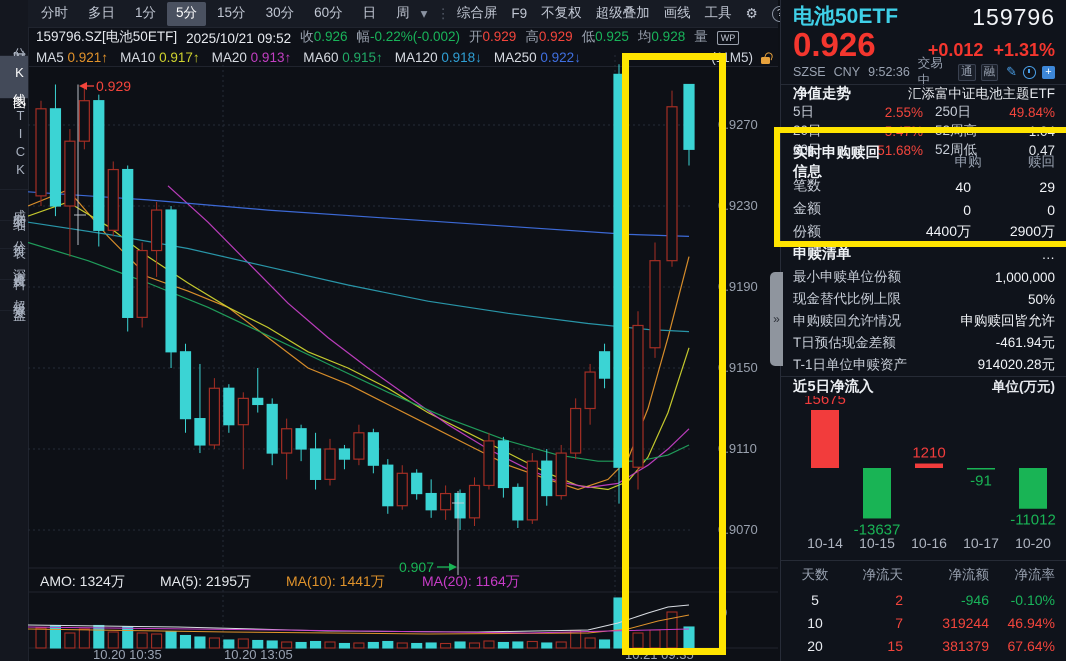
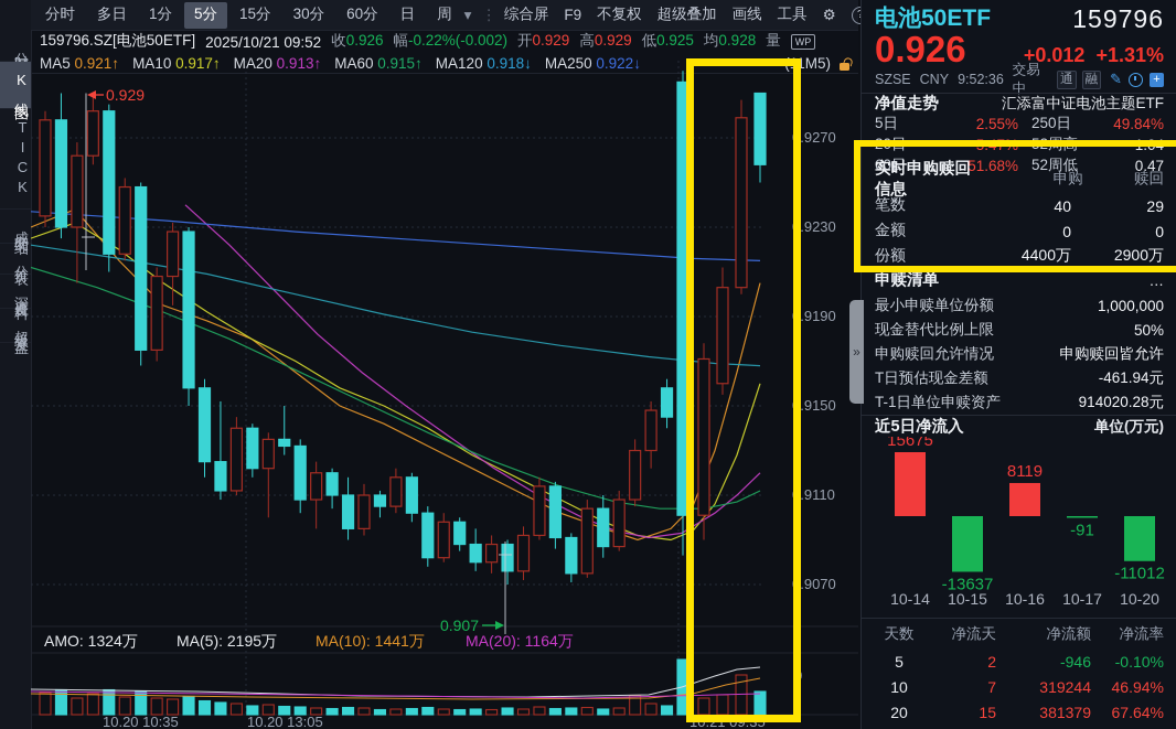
近5日净流入/10-16: 1210 -> 8119
